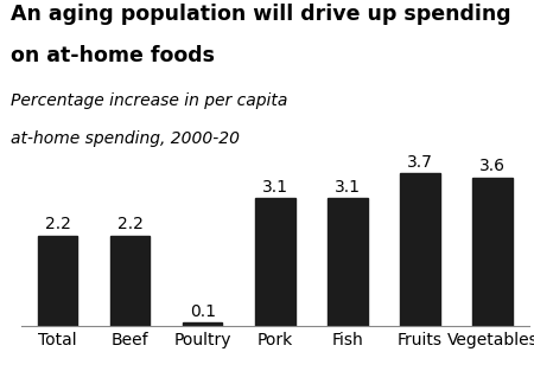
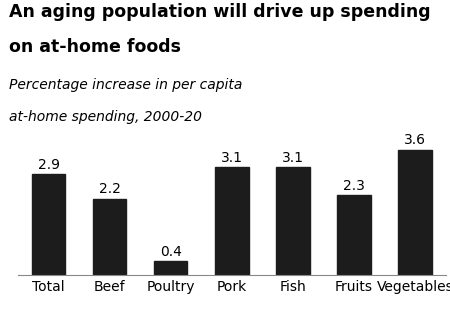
Total: 2.2 -> 2.9
Poultry: 0.1 -> 0.4
Fruits: 3.7 -> 2.3
